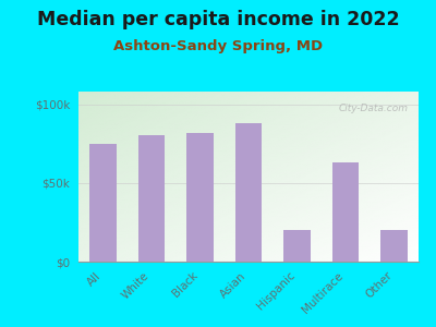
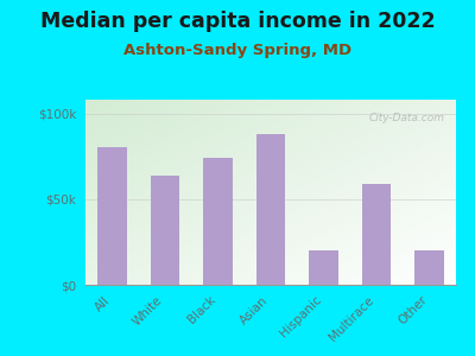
All: $75k -> $80k
White: $80k -> $64k
Black: $82k -> $74k
Multirace: $63k -> $59k
